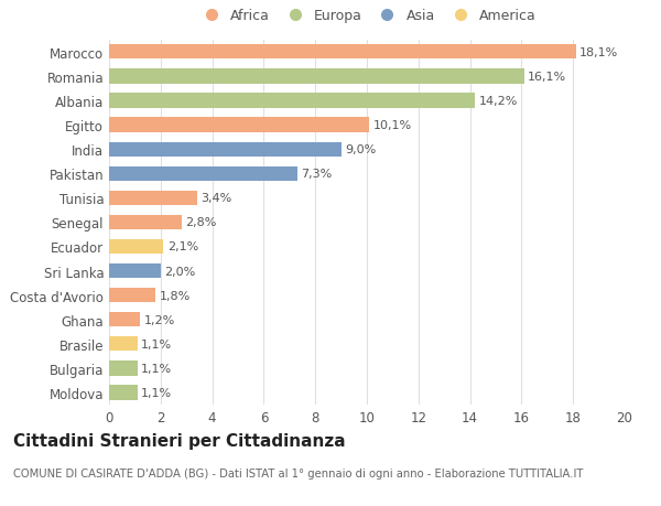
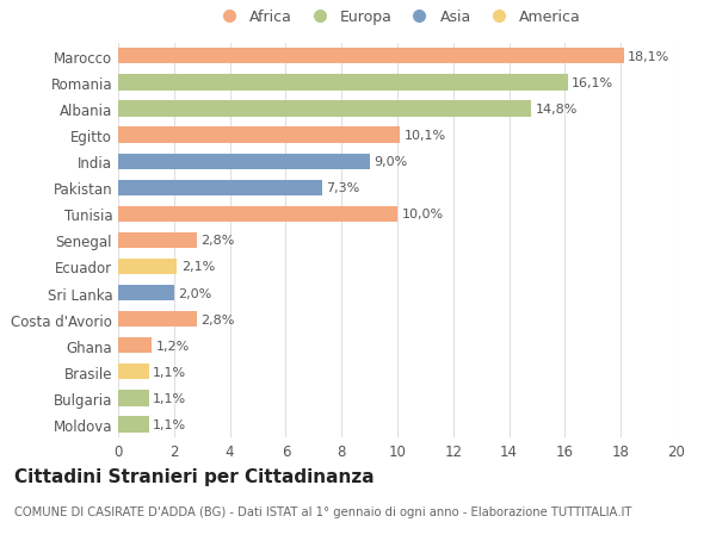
Albania: 14,2% -> 14,8%
Tunisia: 3,4% -> 10,0%
Costa d'Avorio: 1,8% -> 2,8%
